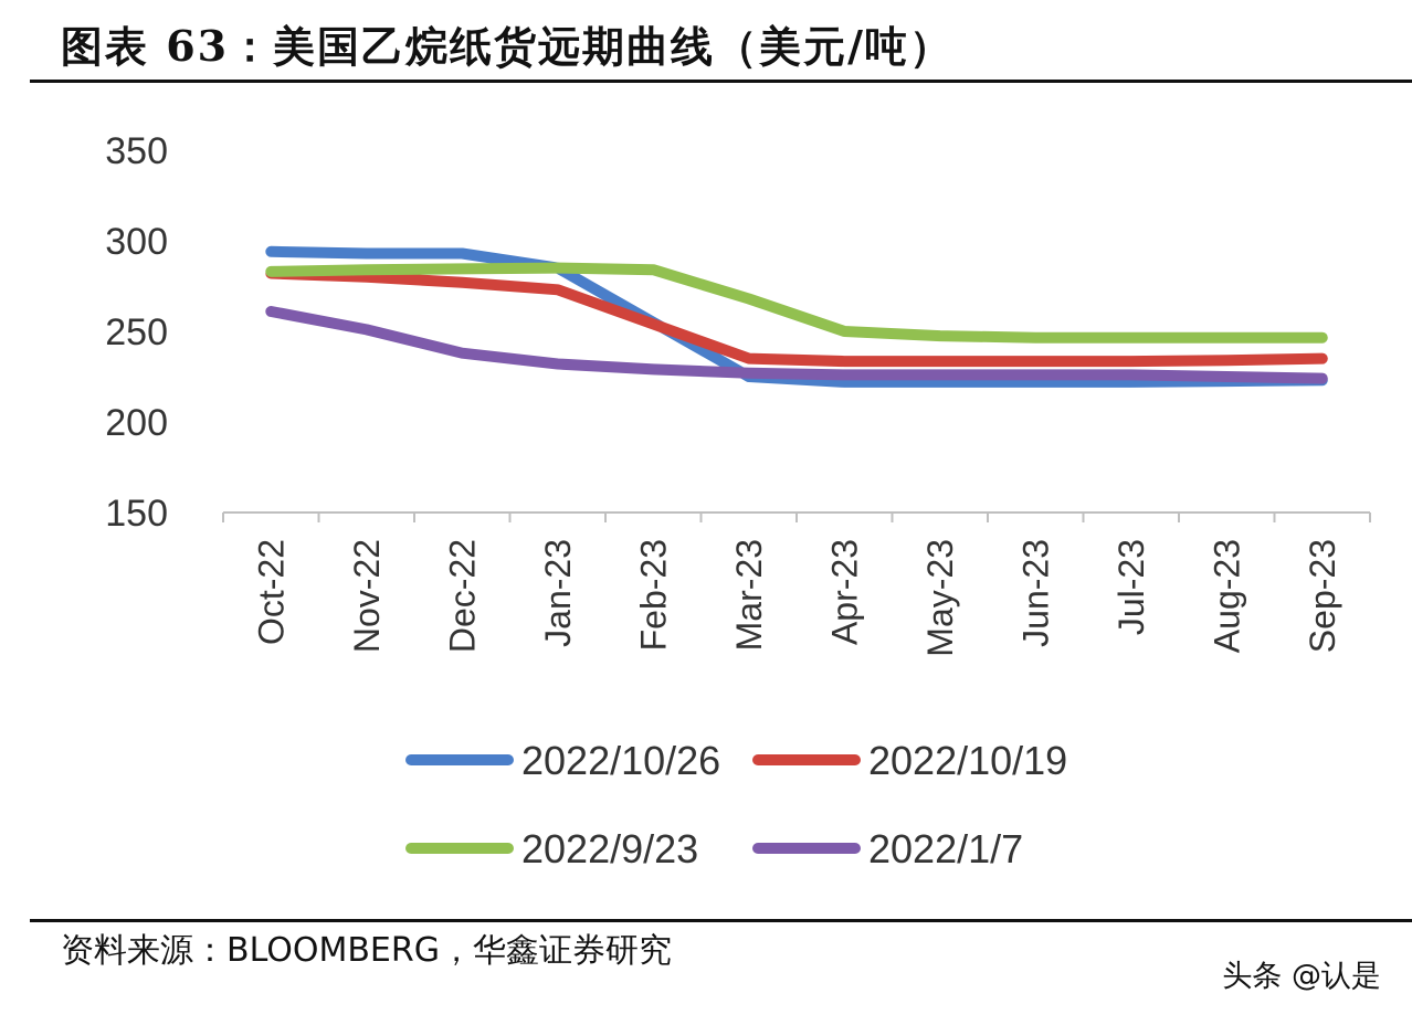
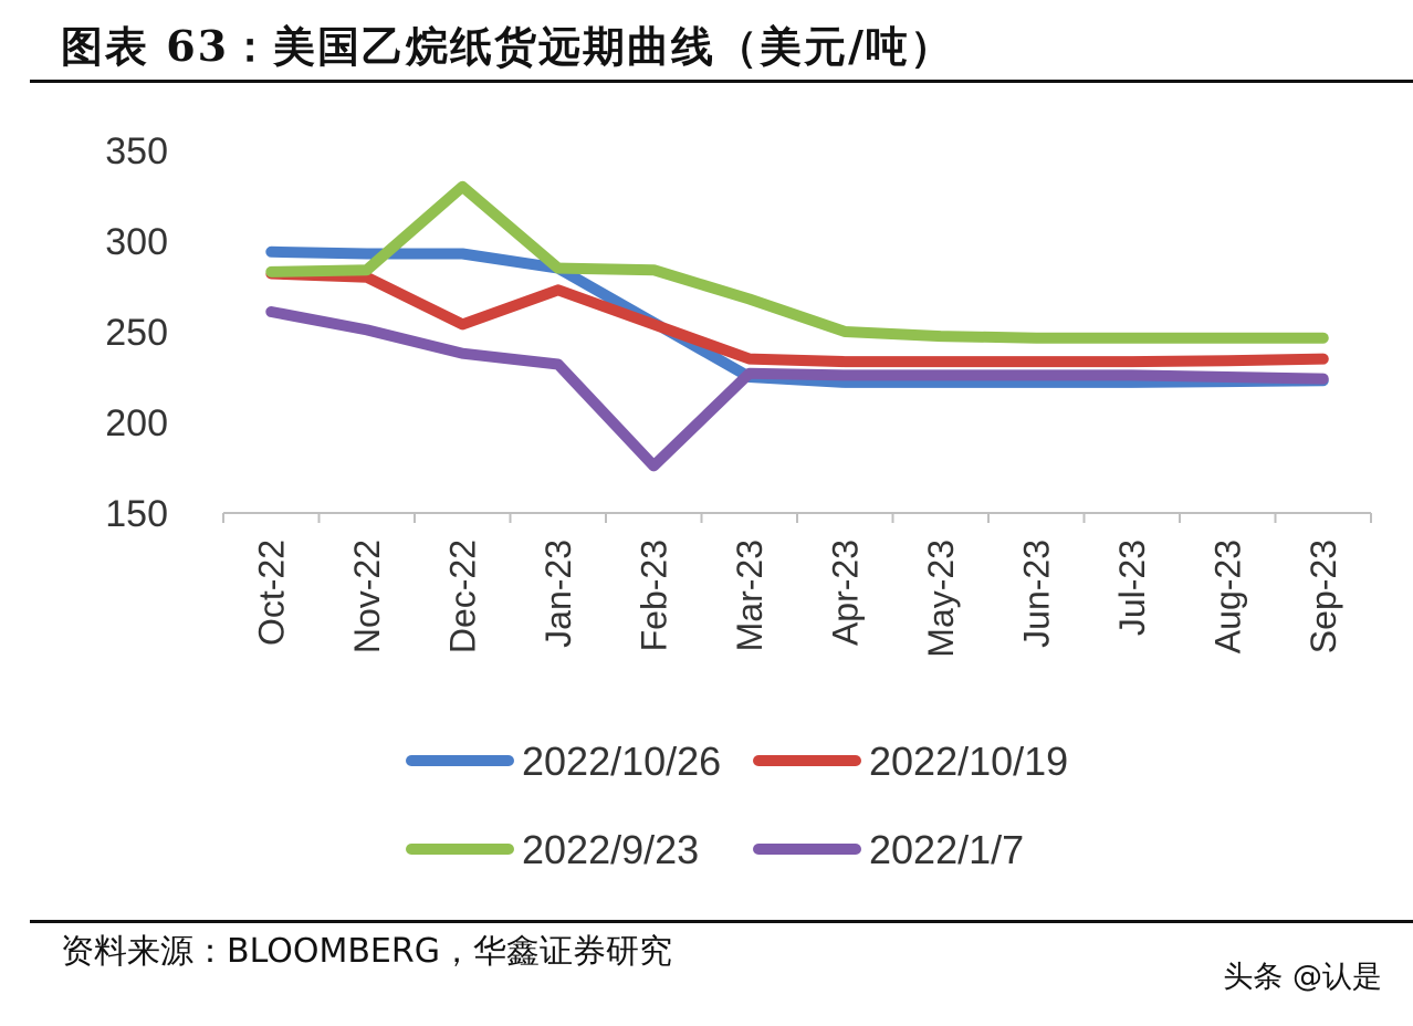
2022/10/19/Dec-22: 277 -> 254
2022/9/23/Dec-22: 284 -> 330
2022/1/7/Feb-23: 229 -> 176
